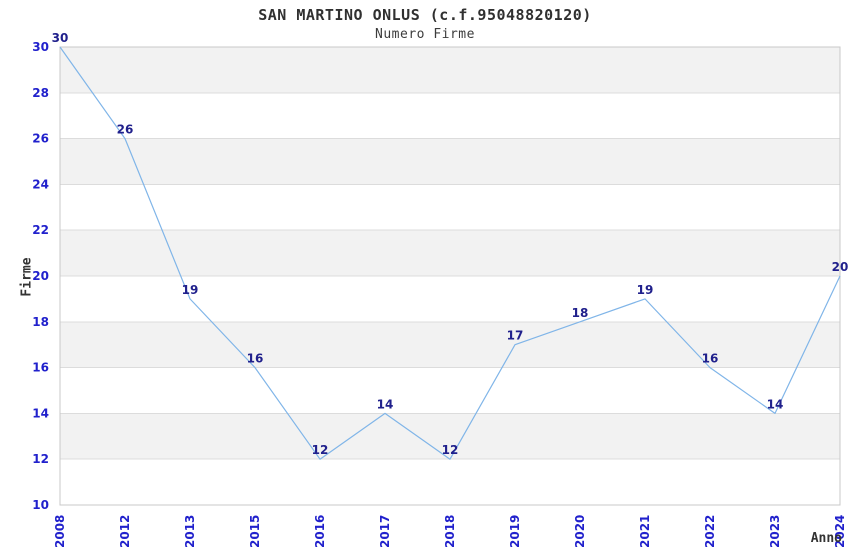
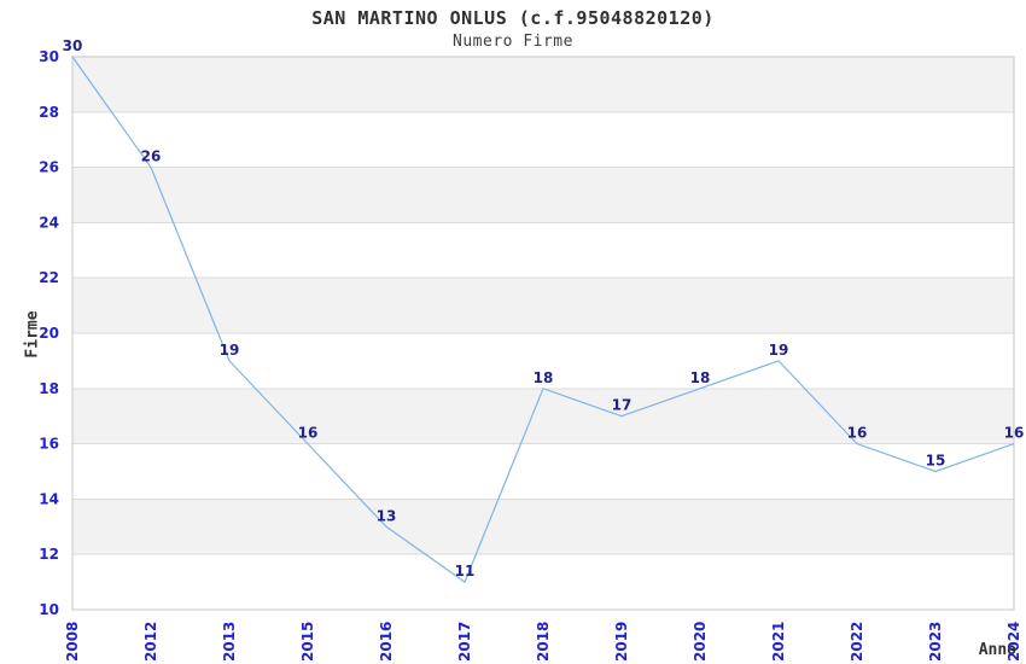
2016: 12 -> 13
2017: 14 -> 11
2018: 12 -> 18
2023: 14 -> 15
2024: 20 -> 16
